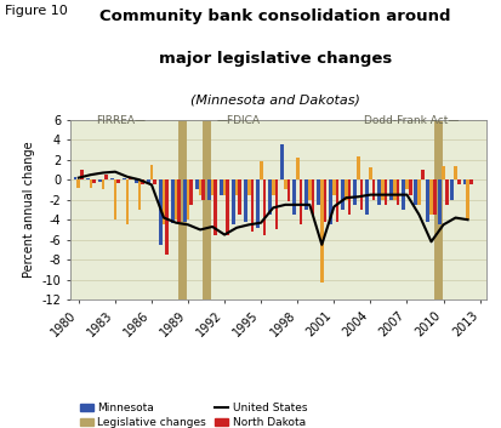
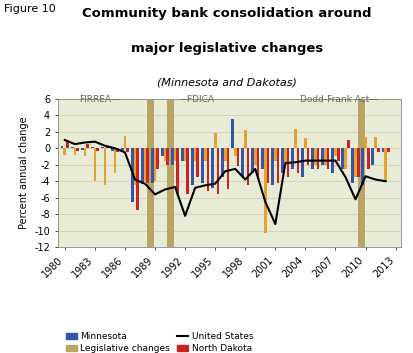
United States/1980: 0.2 -> 1.0
United States/1989: -4.5 -> -5.6
United States/1992: -5.5 -> -8.2
United States/1998: -2.5 -> -3.8
United States/2001: -2.7 -> -9.2
United States/2010: -4.5 -> -3.4
